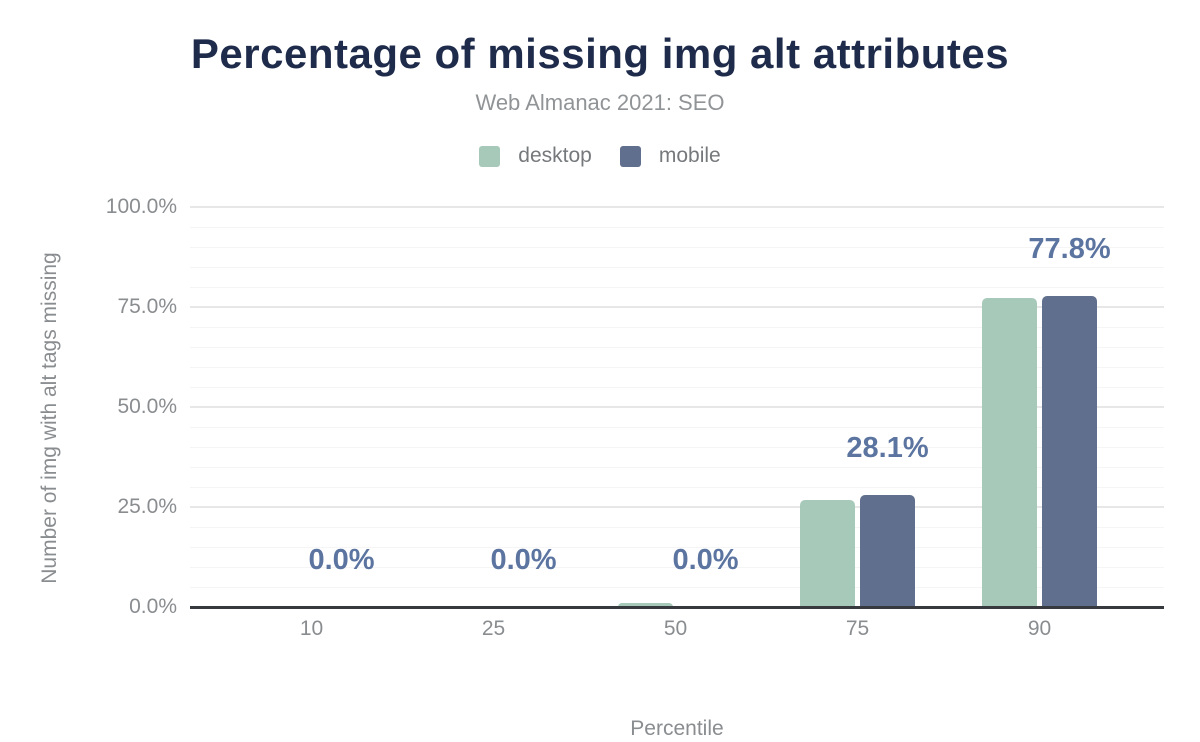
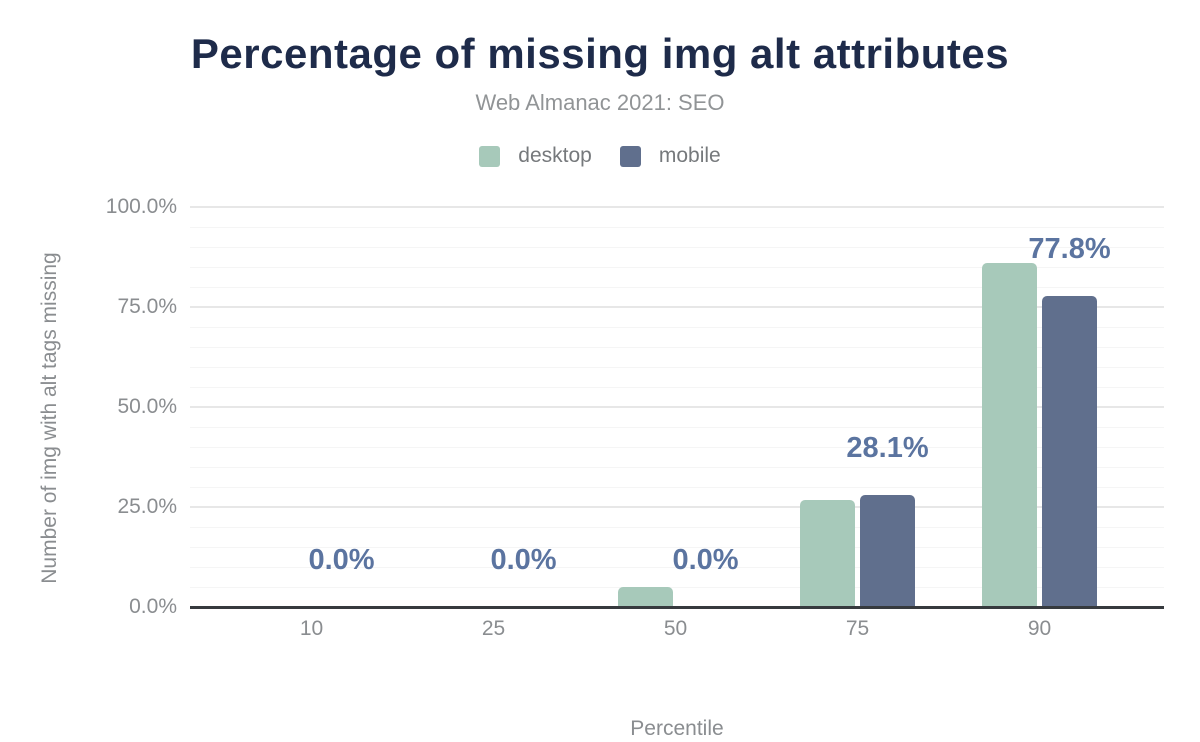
desktop/50: 1% -> 5%
desktop/90: 77% -> 86%
